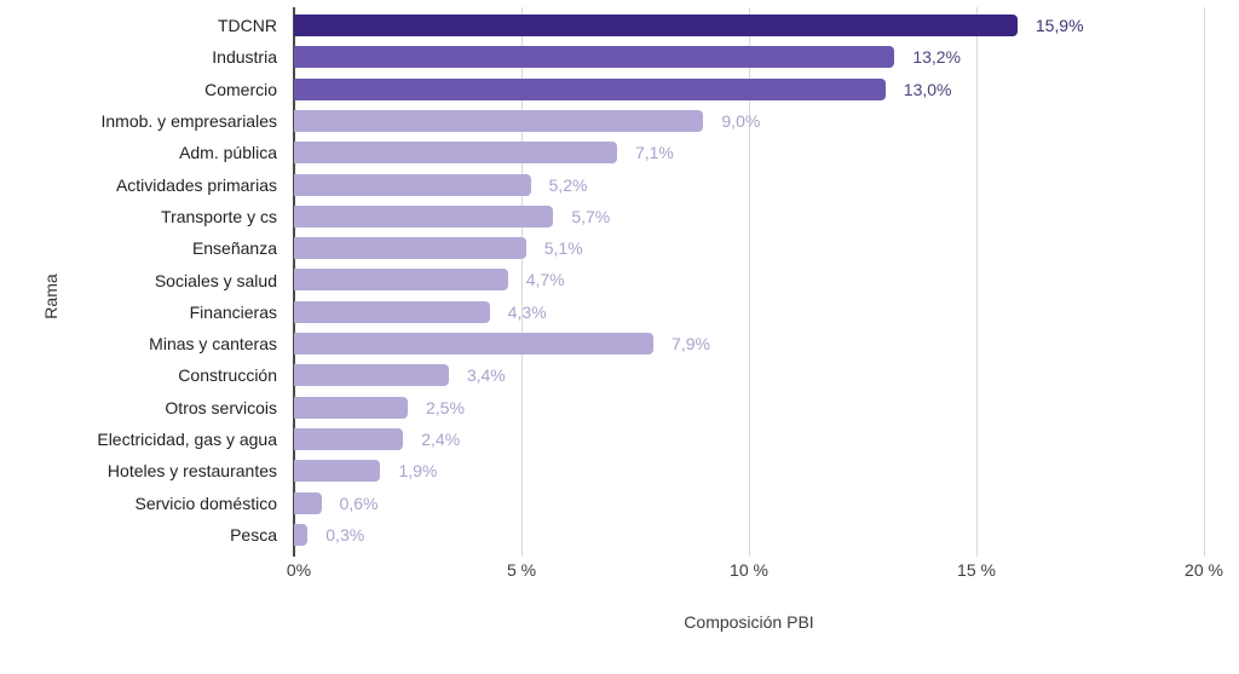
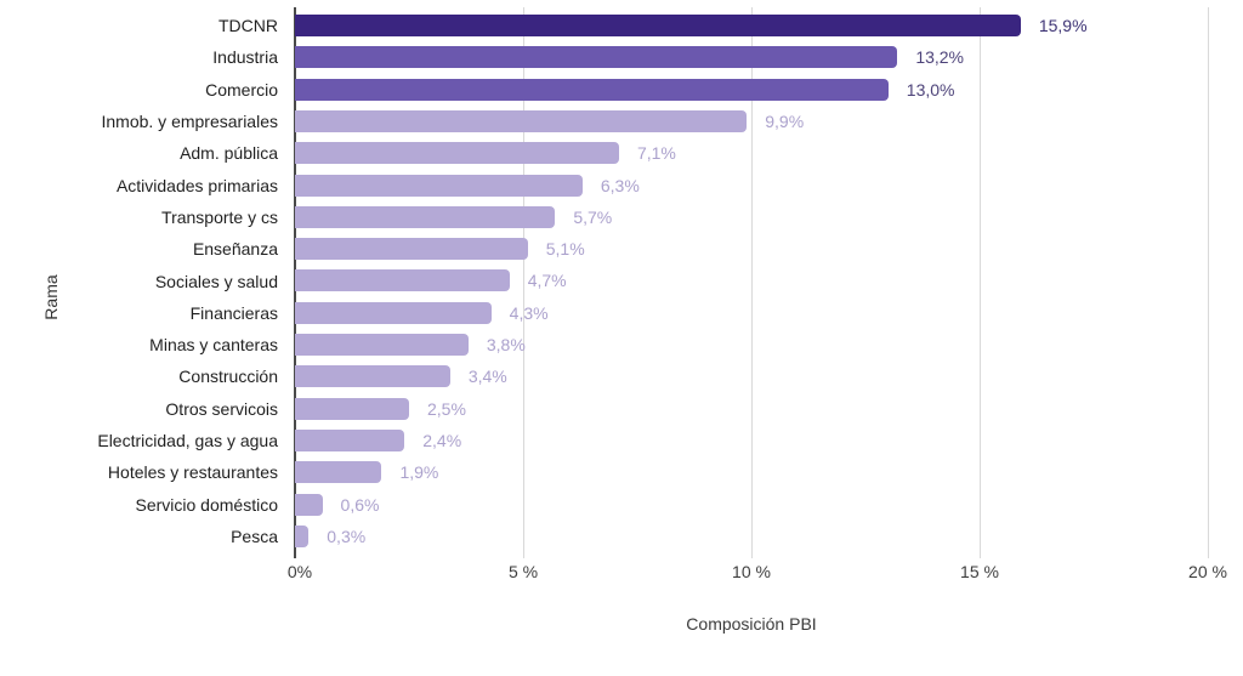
Inmob. y empresariales: 9,0% -> 9,9%
Actividades primarias: 5,2% -> 6,3%
Minas y canteras: 7,9% -> 3,8%
